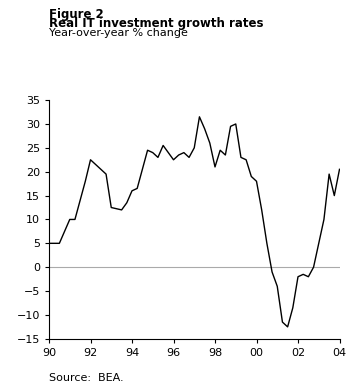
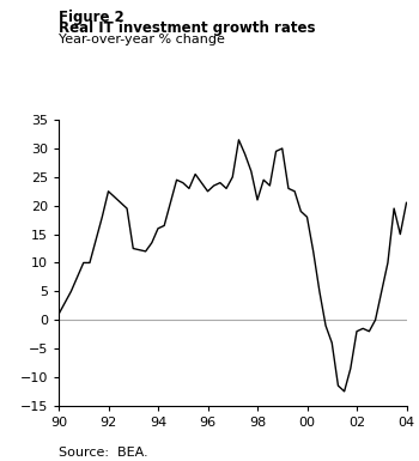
90: 5.0 -> 1.0
